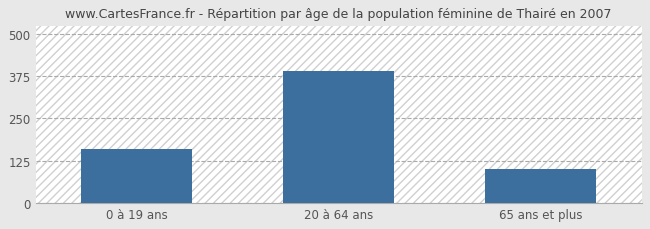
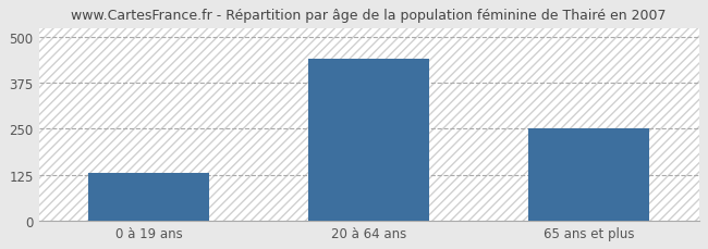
0 à 19 ans: 160 -> 130
20 à 64 ans: 390 -> 440
65 ans et plus: 100 -> 250
